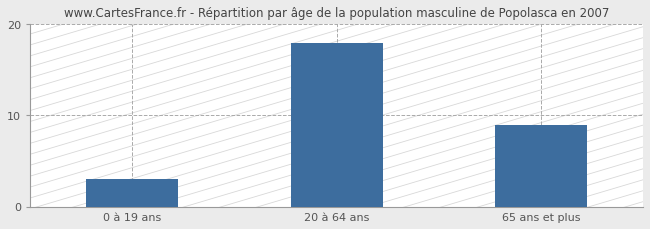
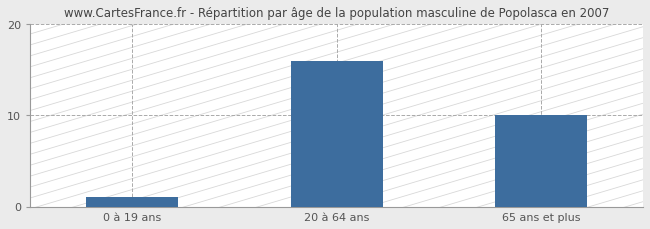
0 à 19 ans: 3 -> 1
20 à 64 ans: 18 -> 16
65 ans et plus: 9 -> 10
